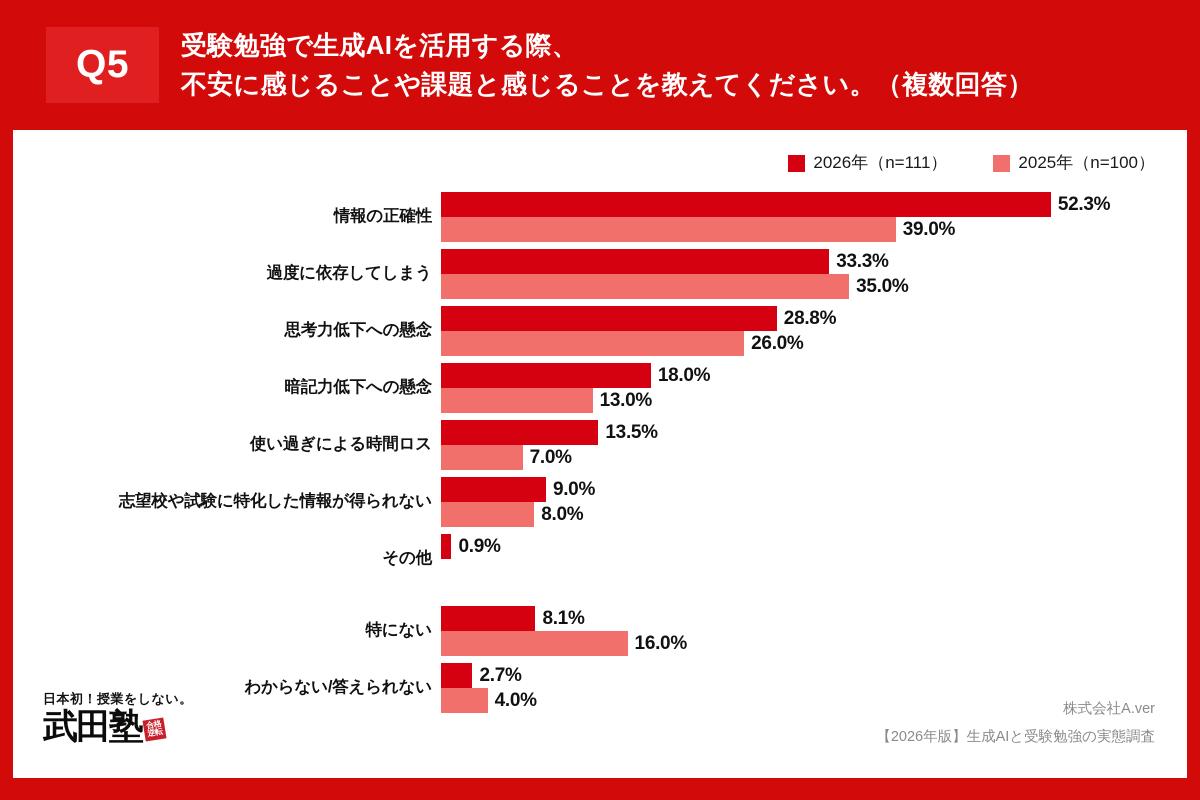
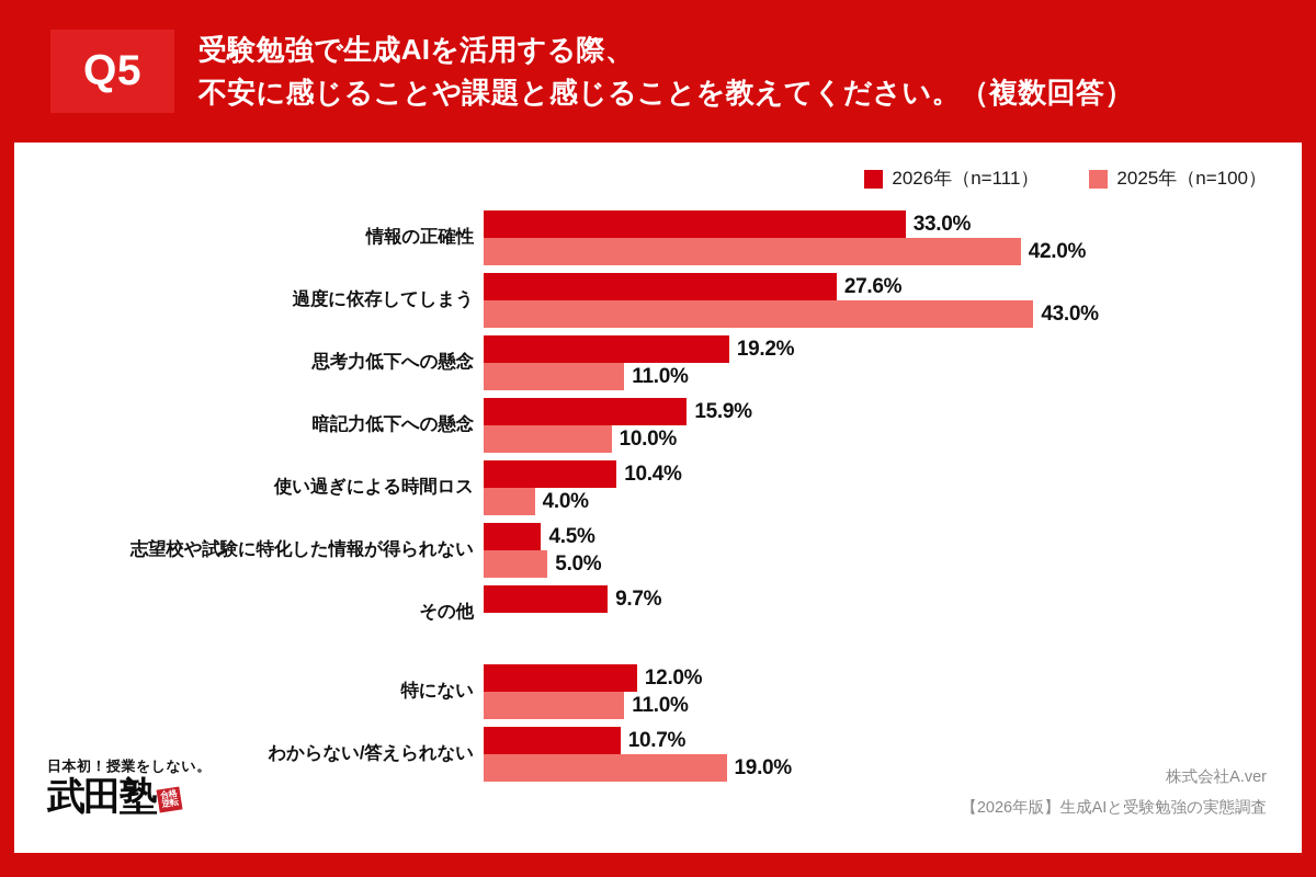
2026年（n=111）/情報の正確性: 52.3% -> 33.0%
2025年（n=100）/情報の正確性: 39.0% -> 42.0%
2026年（n=111）/過度に依存してしまう: 33.3% -> 27.6%
2025年（n=100）/過度に依存してしまう: 35.0% -> 43.0%
2026年（n=111）/思考力低下への懸念: 28.8% -> 19.2%
2025年（n=100）/思考力低下への懸念: 26.0% -> 11.0%
2026年（n=111）/暗記力低下への懸念: 18.0% -> 15.9%
2025年（n=100）/暗記力低下への懸念: 13.0% -> 10.0%
2026年（n=111）/使い過ぎによる時間ロス: 13.5% -> 10.4%
2025年（n=100）/使い過ぎによる時間ロス: 7.0% -> 4.0%
2026年（n=111）/志望校や試験に特化した情報が得られない: 9.0% -> 4.5%
2025年（n=100）/志望校や試験に特化した情報が得られない: 8.0% -> 5.0%
2026年（n=111）/その他: 0.9% -> 9.7%
2026年（n=111）/特にない: 8.1% -> 12.0%
2025年（n=100）/特にない: 16.0% -> 11.0%
2026年（n=111）/わからない/答えられない: 2.7% -> 10.7%
2025年（n=100）/わからない/答えられない: 4.0% -> 19.0%
